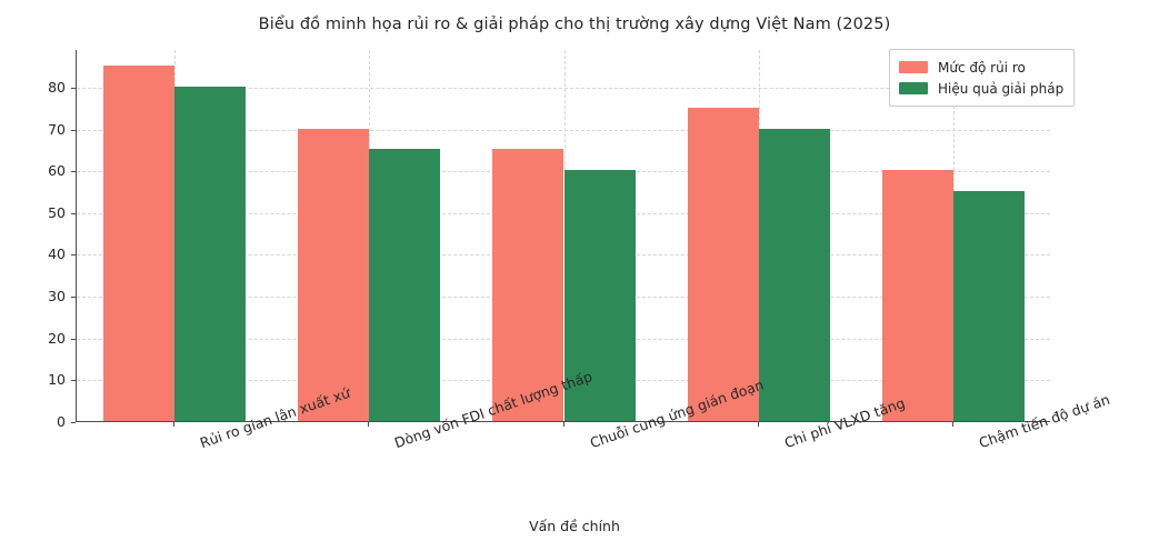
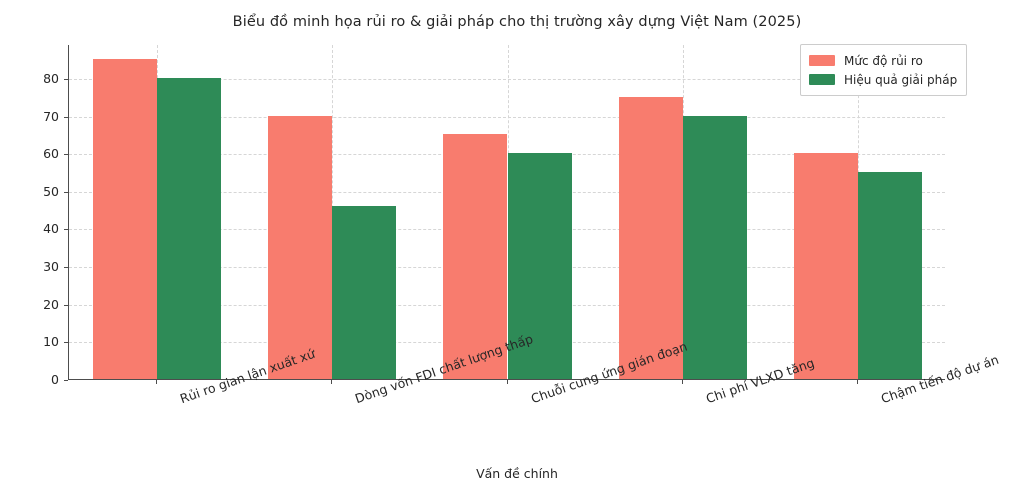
Hiệu quả giải pháp/Dòng vốn FDI chất lượng thấp: 65 -> 46
